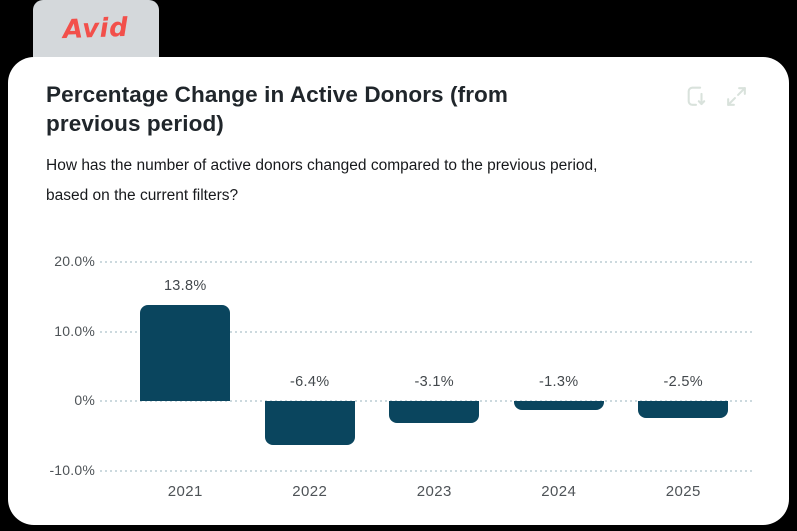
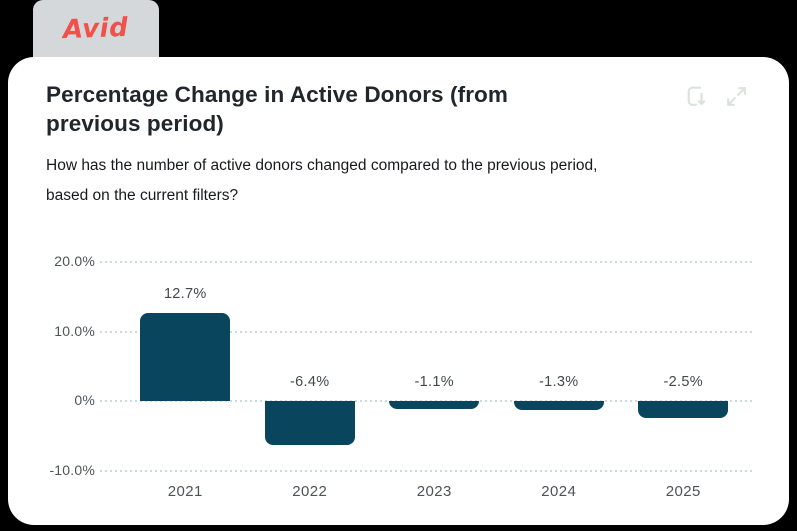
2021: 13.8% -> 12.7%
2023: -3.1% -> -1.1%
